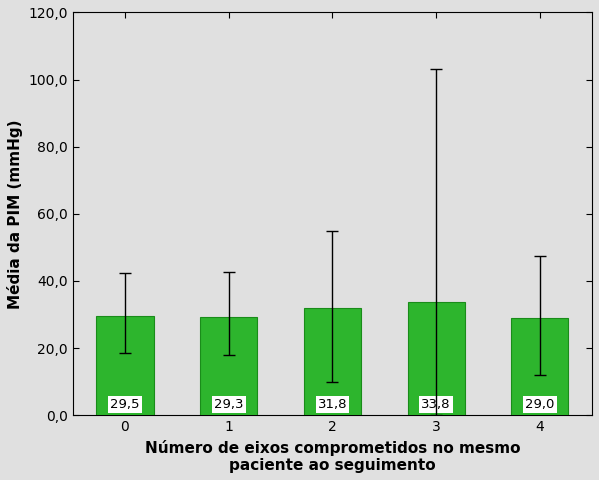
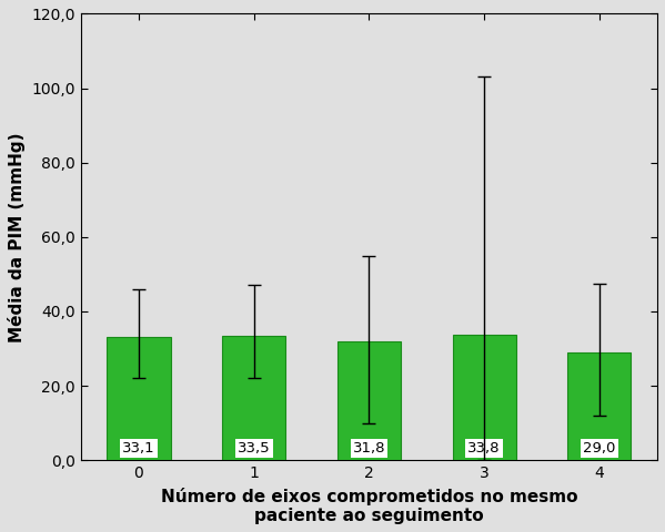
0: 29,5 -> 33,1
1: 29,3 -> 33,5
